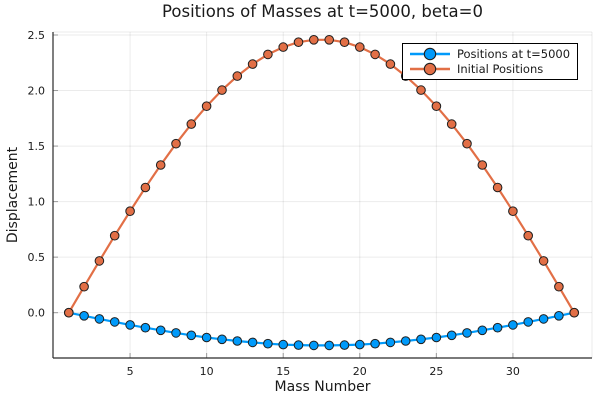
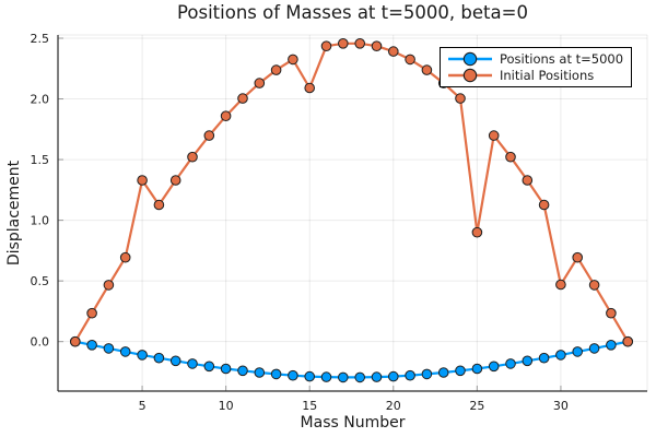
Initial Positions/5: 0.91 -> 1.33
Initial Positions/15: 2.39 -> 2.09
Initial Positions/25: 1.86 -> 0.90
Initial Positions/30: 0.91 -> 0.47
